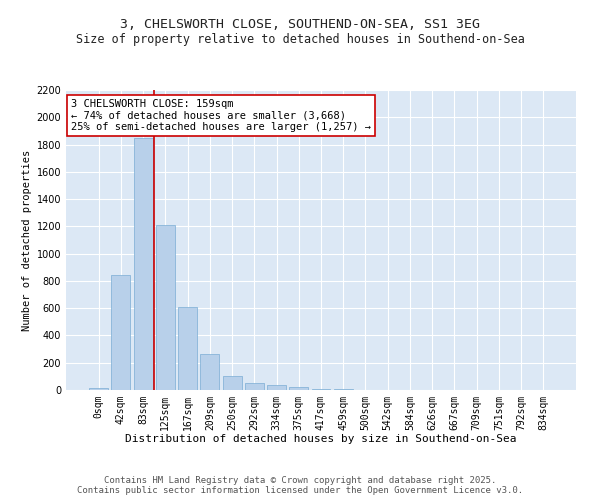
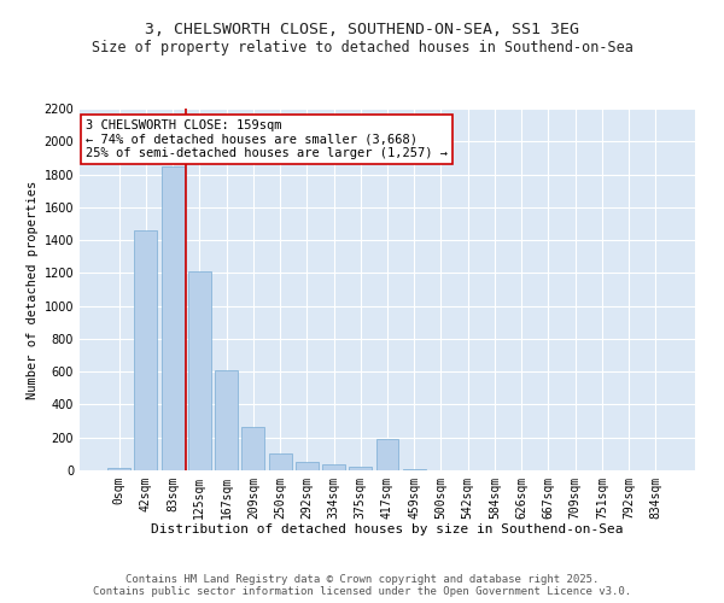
42sqm: 840 -> 1460
417sqm: 10 -> 190
